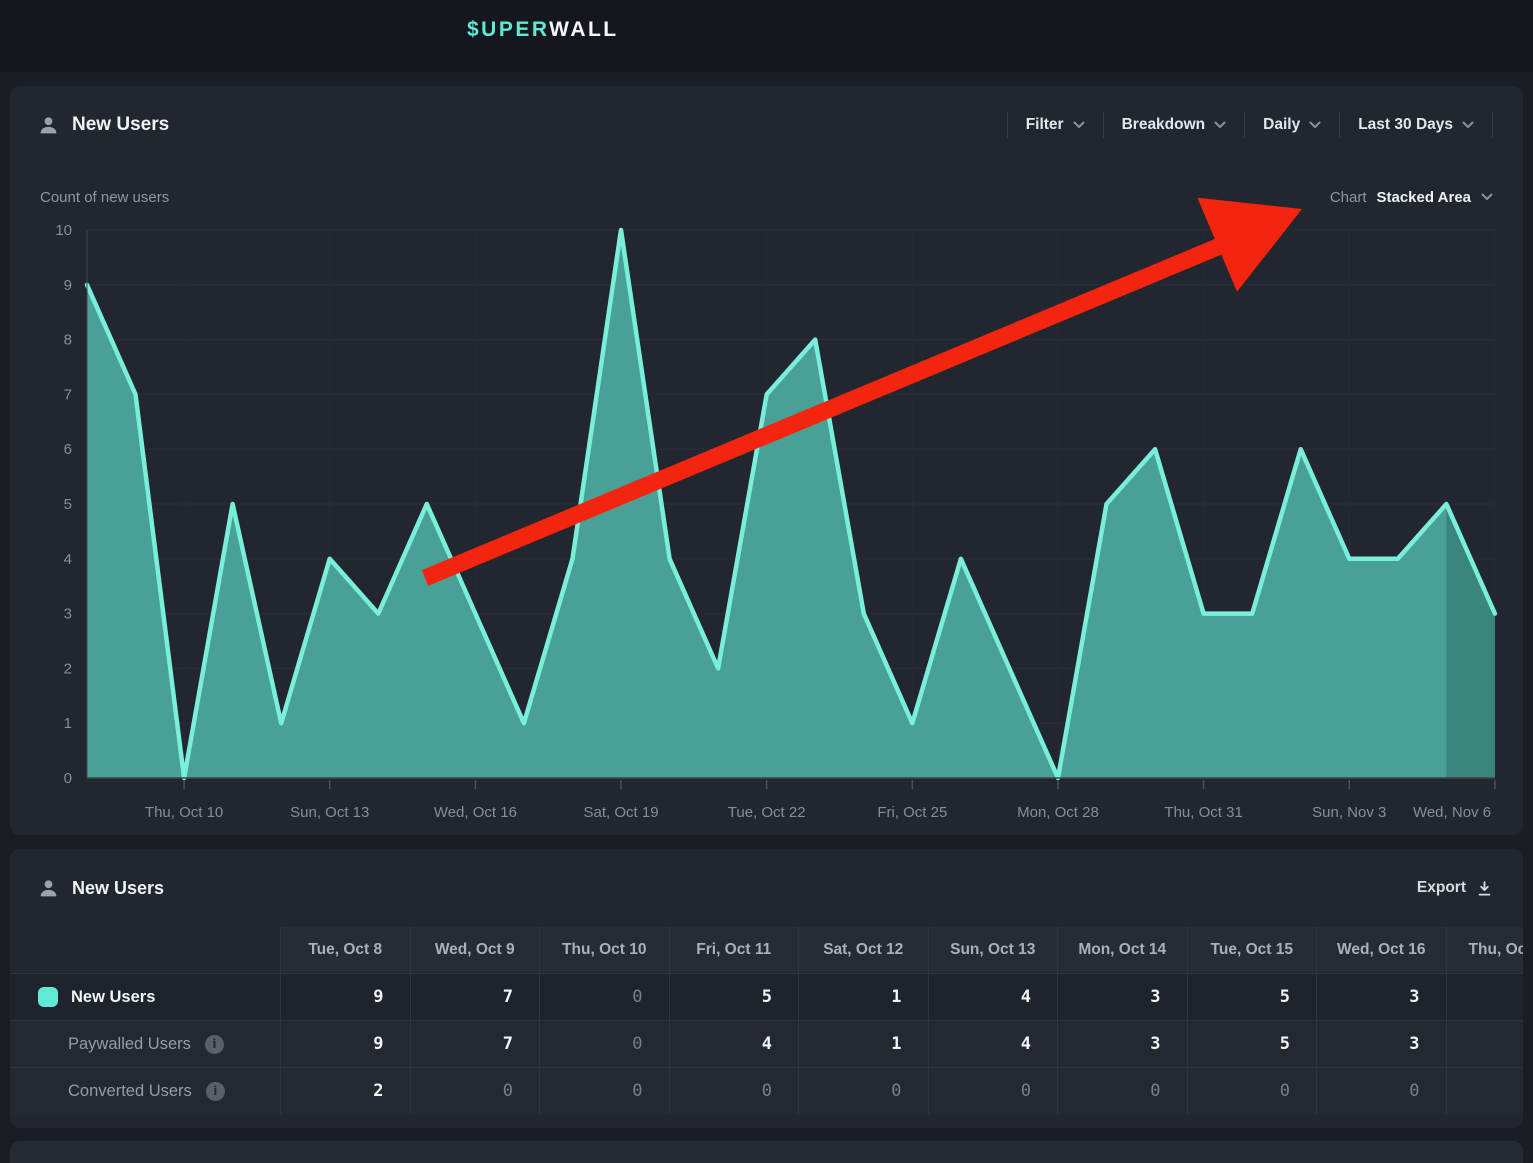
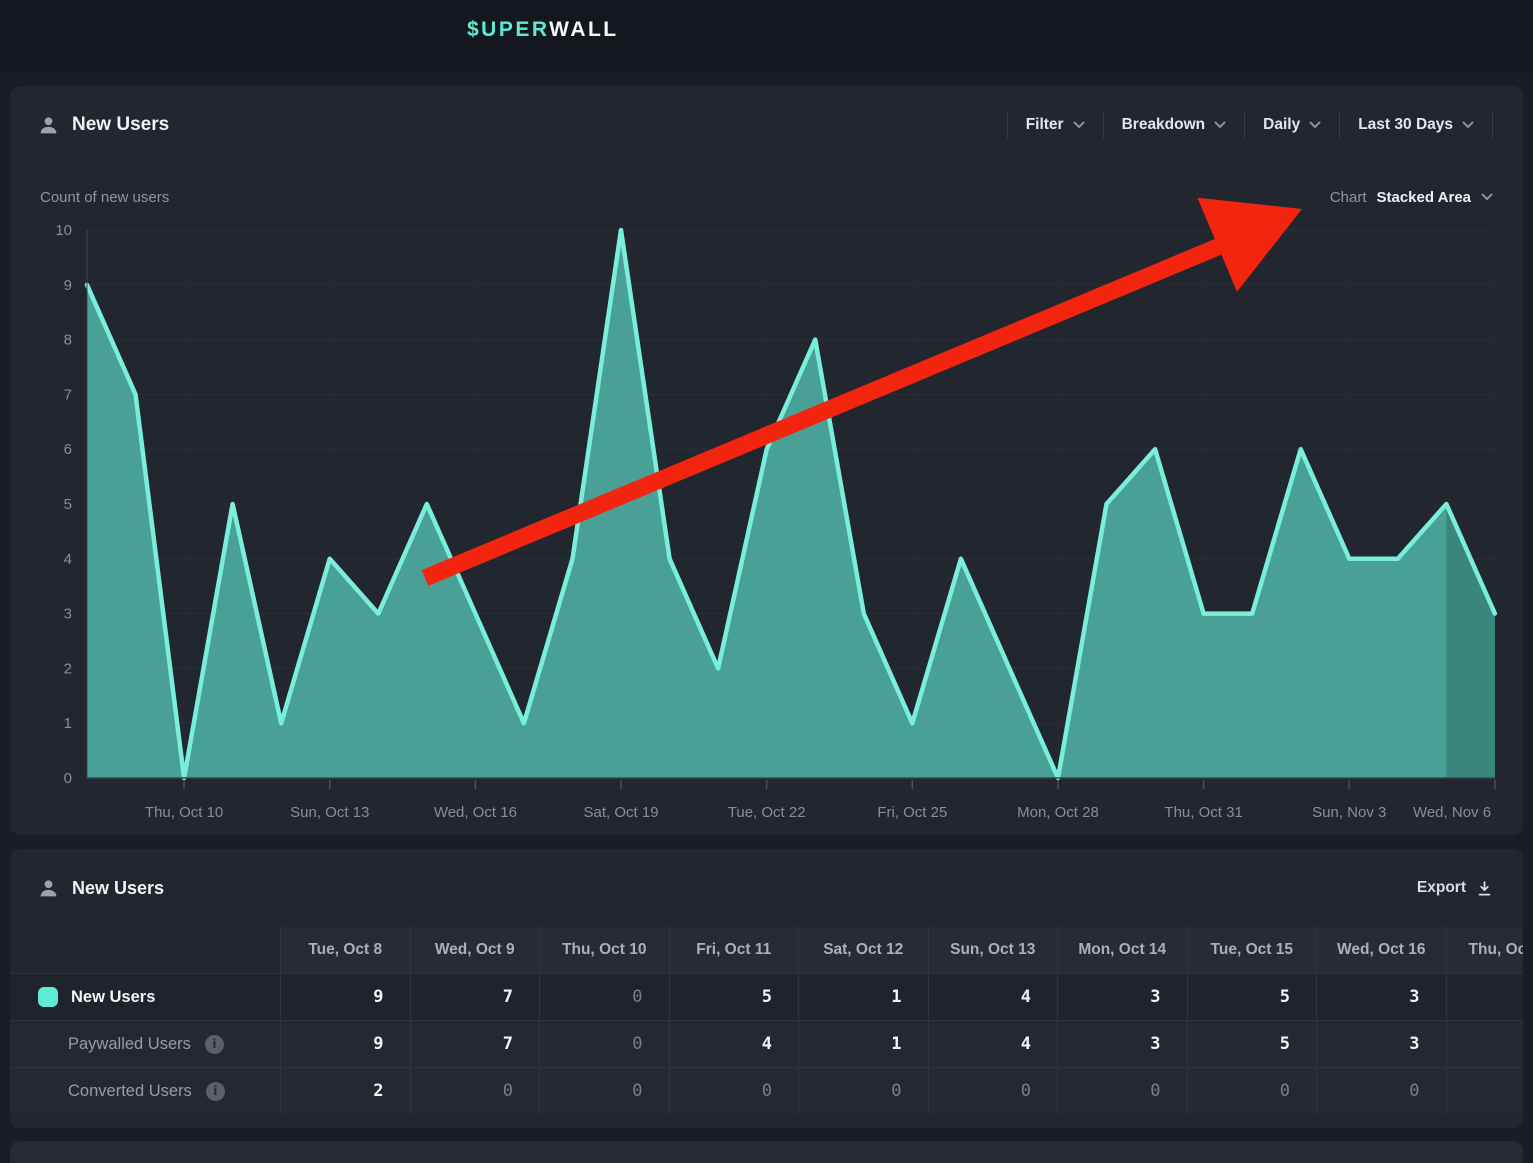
Tue, Oct 22: 7 -> 6
